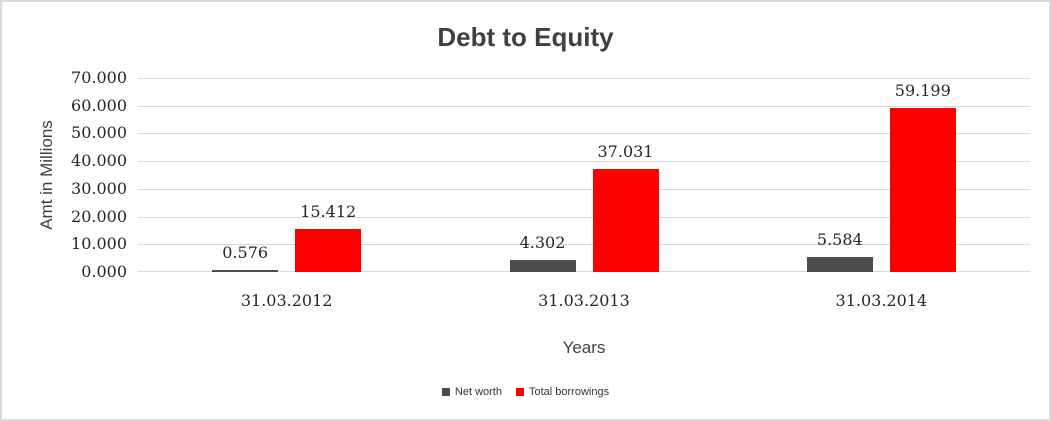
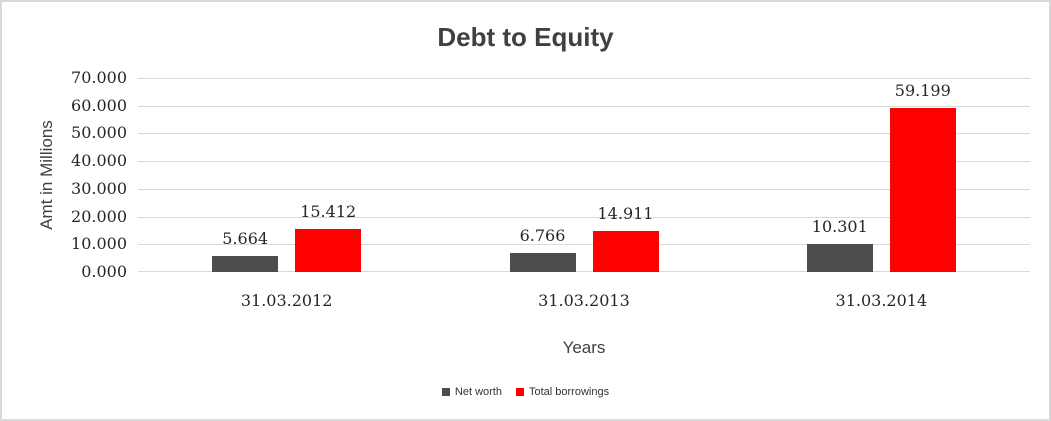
Net worth/31.03.2012: 0.576 -> 5.664
Net worth/31.03.2013: 4.302 -> 6.766
Total borrowings/31.03.2013: 37.031 -> 14.911
Net worth/31.03.2014: 5.584 -> 10.301
